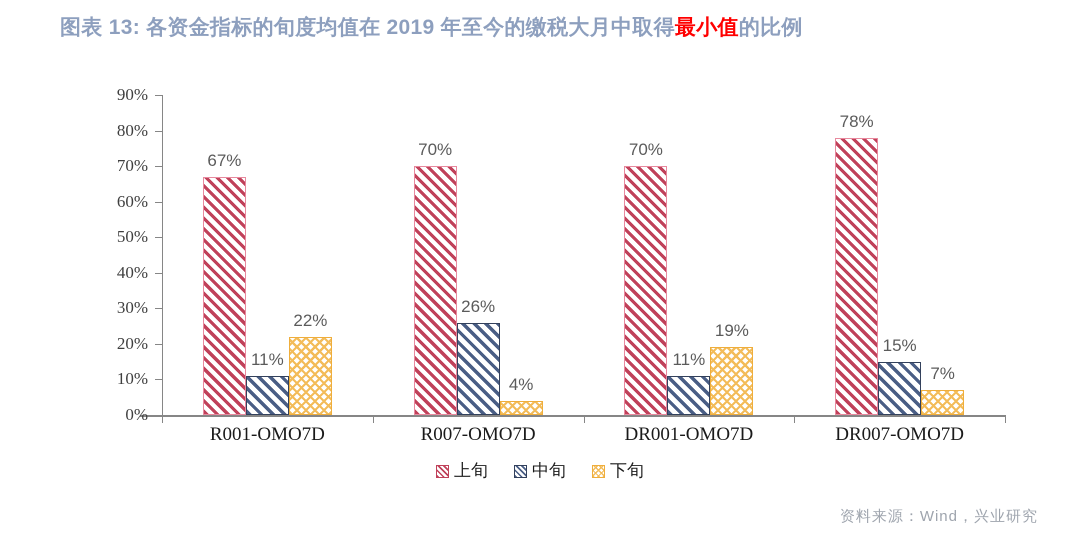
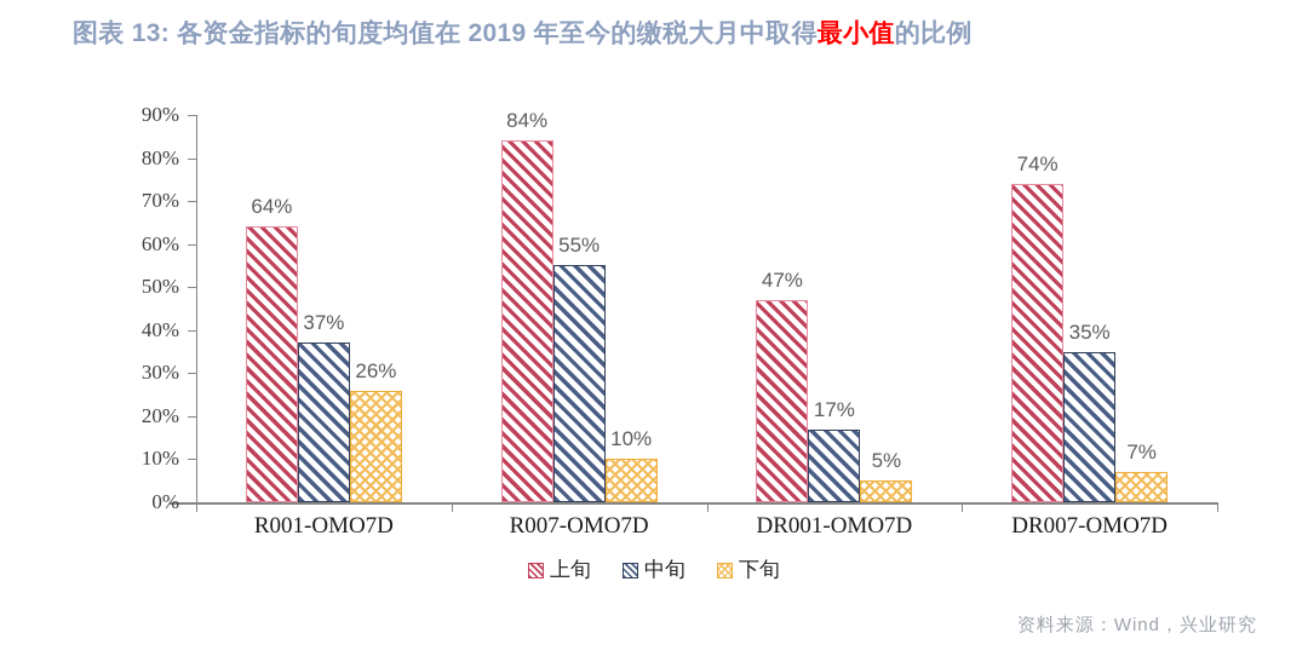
上旬/R001-OMO7D: 67% -> 64%
中旬/R001-OMO7D: 11% -> 37%
下旬/R001-OMO7D: 22% -> 26%
上旬/R007-OMO7D: 70% -> 84%
中旬/R007-OMO7D: 26% -> 55%
下旬/R007-OMO7D: 4% -> 10%
上旬/DR001-OMO7D: 70% -> 47%
中旬/DR001-OMO7D: 11% -> 17%
下旬/DR001-OMO7D: 19% -> 5%
上旬/DR007-OMO7D: 78% -> 74%
中旬/DR007-OMO7D: 15% -> 35%
